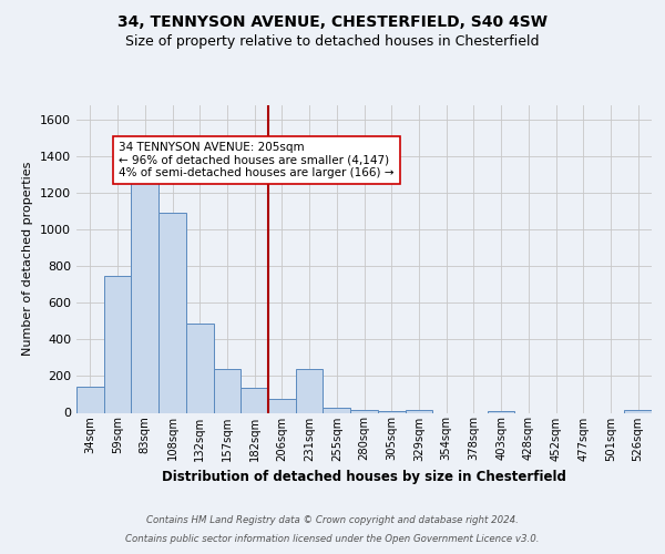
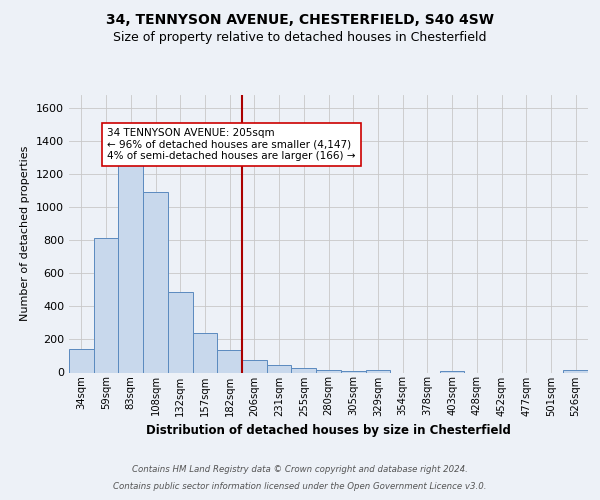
59sqm: 750 -> 820
231sqm: 240 -> 40
